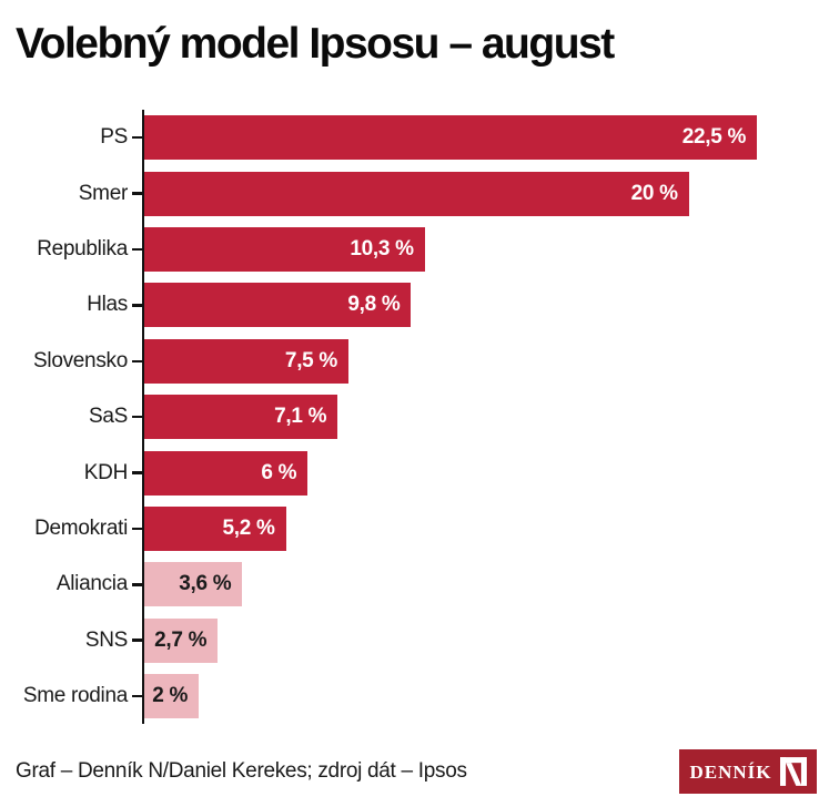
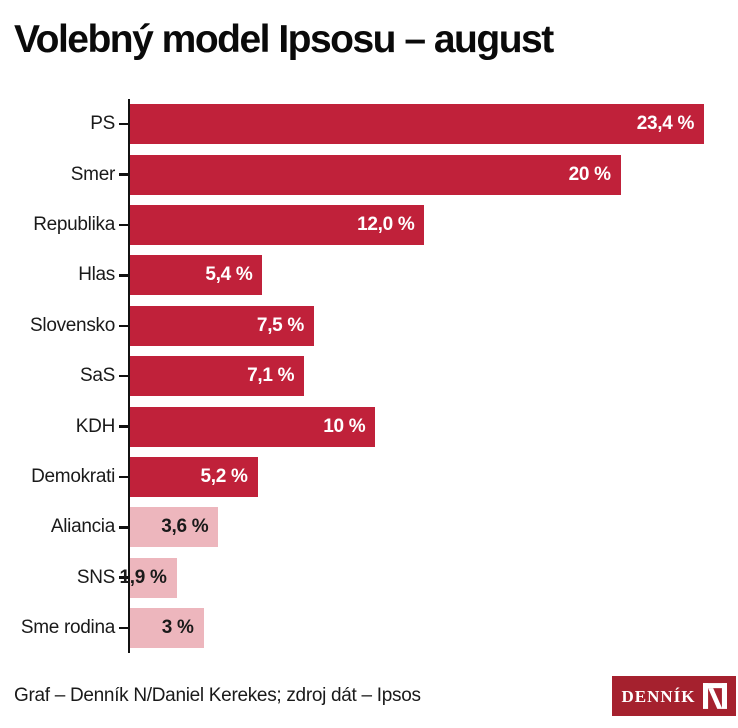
PS: 22,5 -> 23,4
Republika: 10,3 -> 12,0
Hlas: 9,8 -> 5,4
KDH: 6 -> 10
SNS: 2,7 -> 1,9
Sme rodina: 2 -> 3
